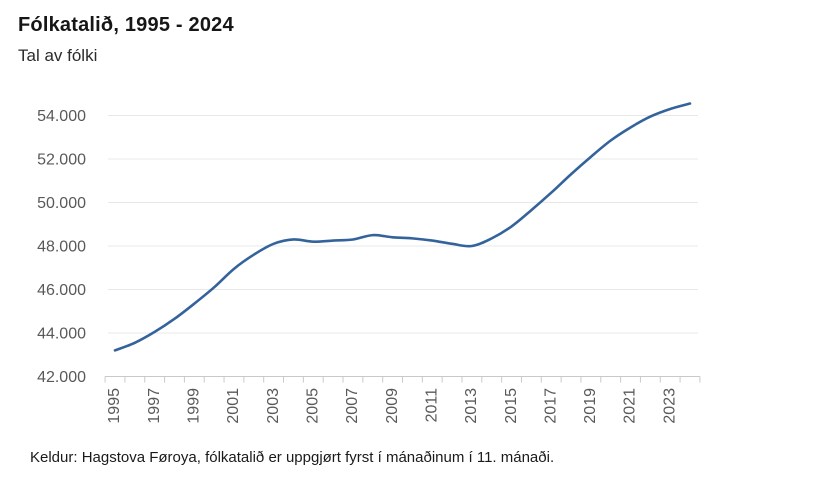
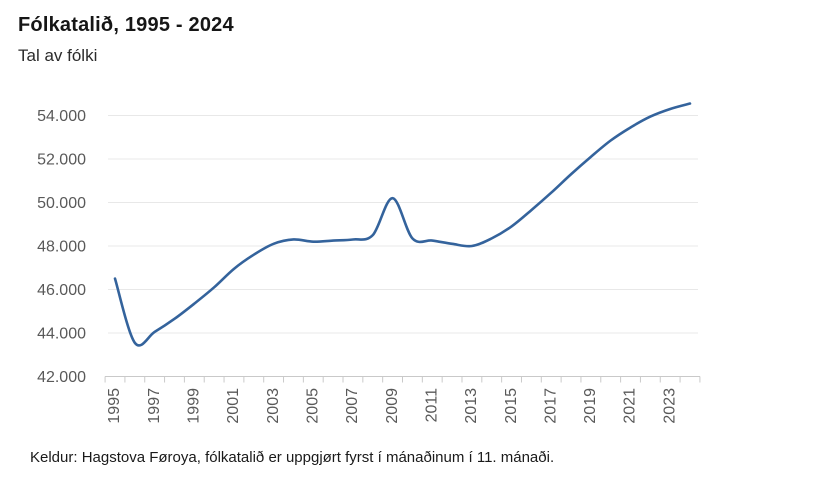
1995: 43200 -> 46500
2009: 48400 -> 50200
